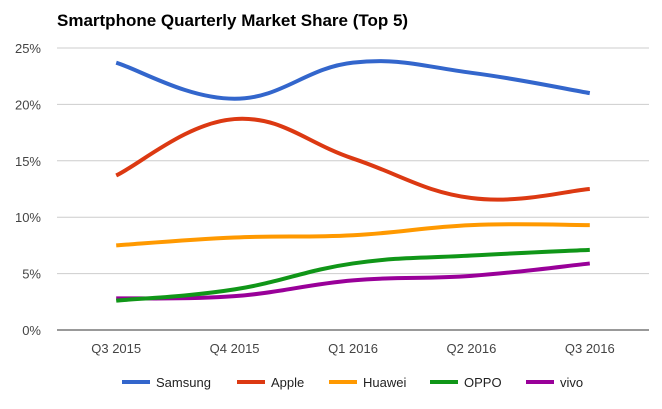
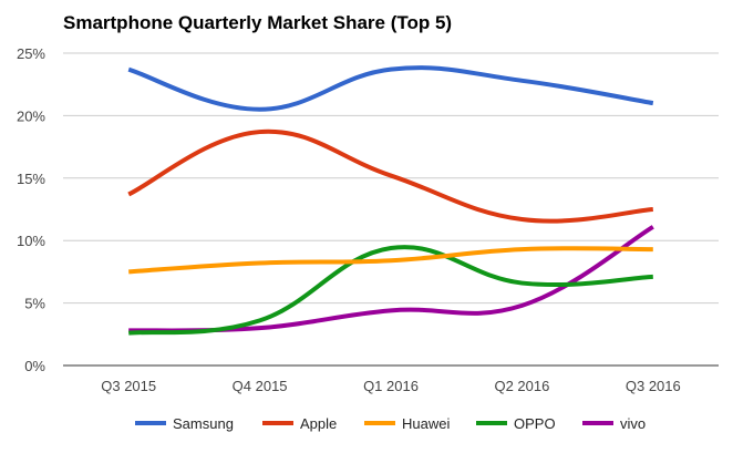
OPPO/Q1 2016: 5.9% -> 9.4%
vivo/Q3 2016: 5.9% -> 11.1%
